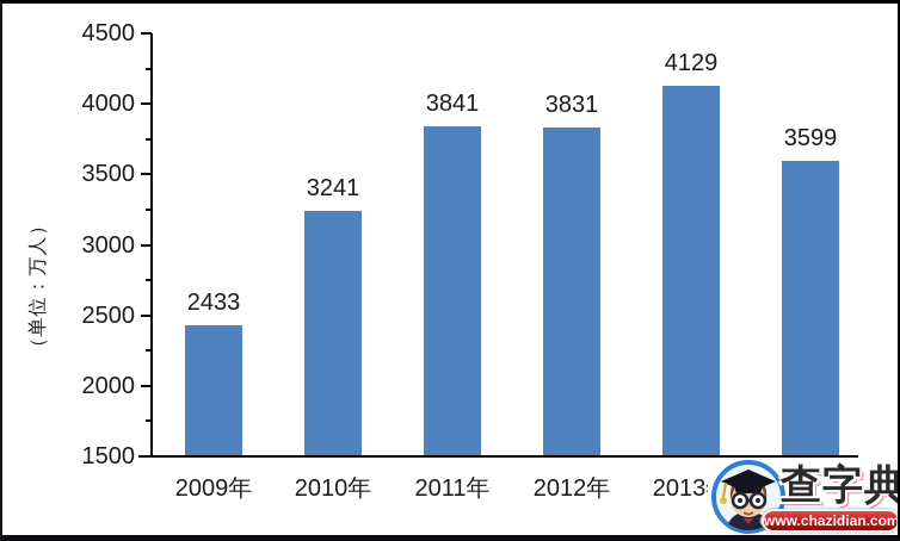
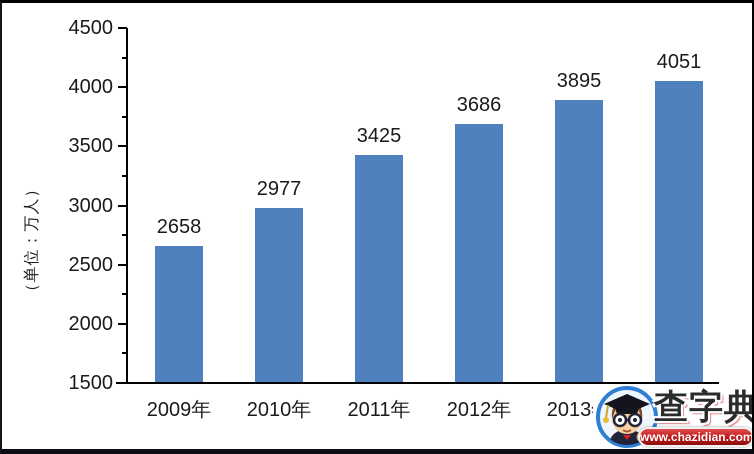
2009年: 2433 -> 2658
2010年: 3241 -> 2977
2011年: 3841 -> 3425
2012年: 3831 -> 3686
2013年: 4129 -> 3895
2014年: 3599 -> 4051
